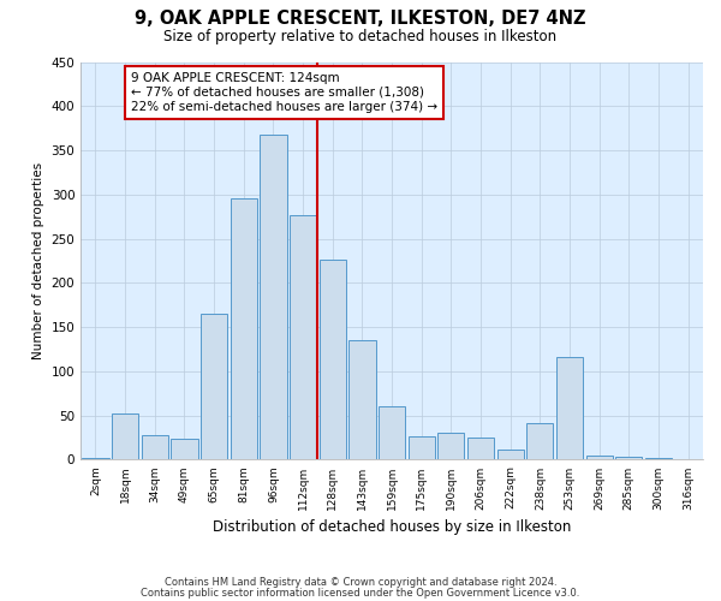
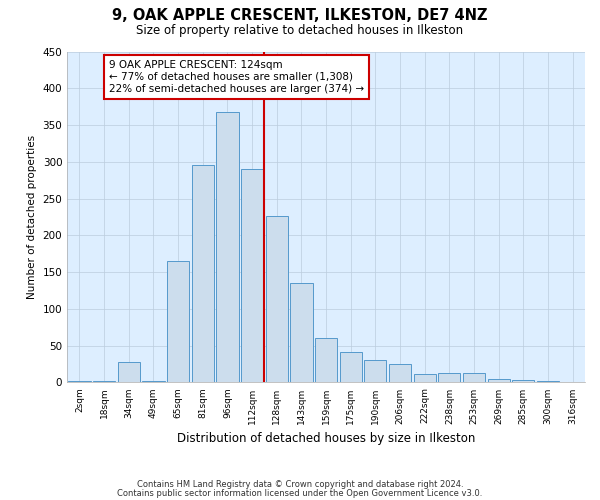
18sqm: 52 -> 2
49sqm: 24 -> 2
112sqm: 276 -> 290
175sqm: 26 -> 42
238sqm: 42 -> 13
253sqm: 116 -> 13
